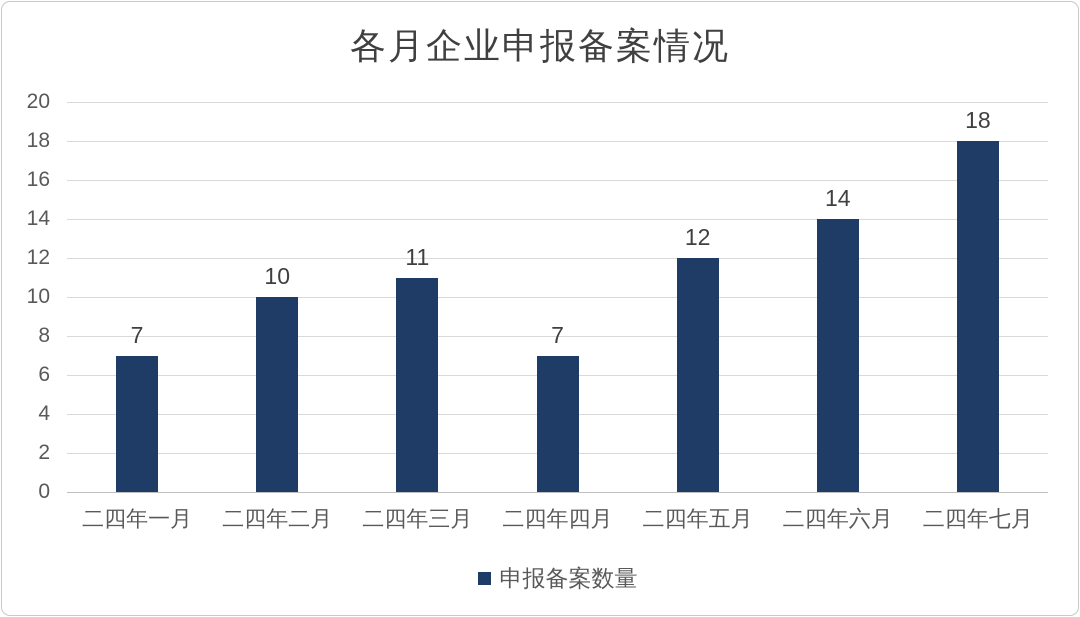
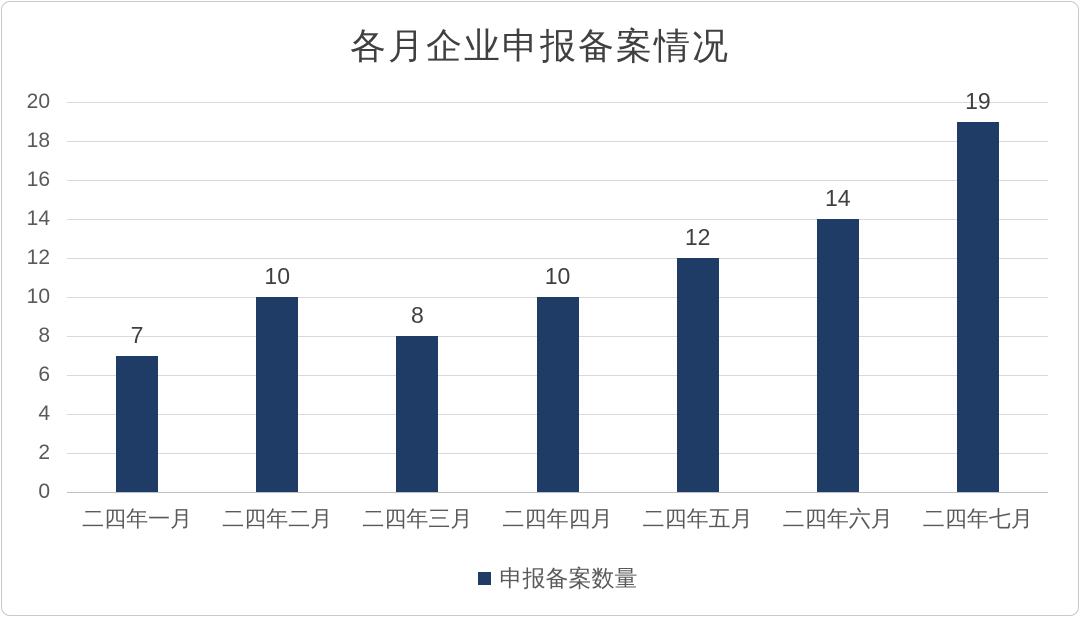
二四年三月: 11 -> 8
二四年四月: 7 -> 10
二四年七月: 18 -> 19
